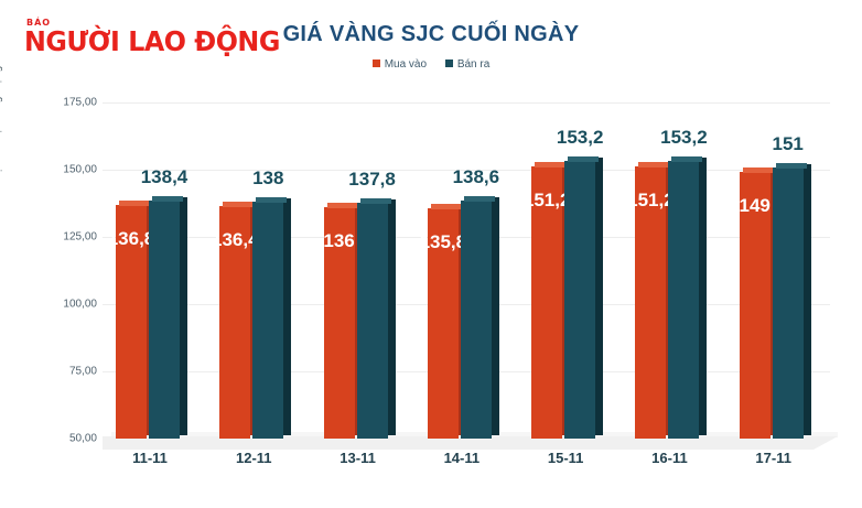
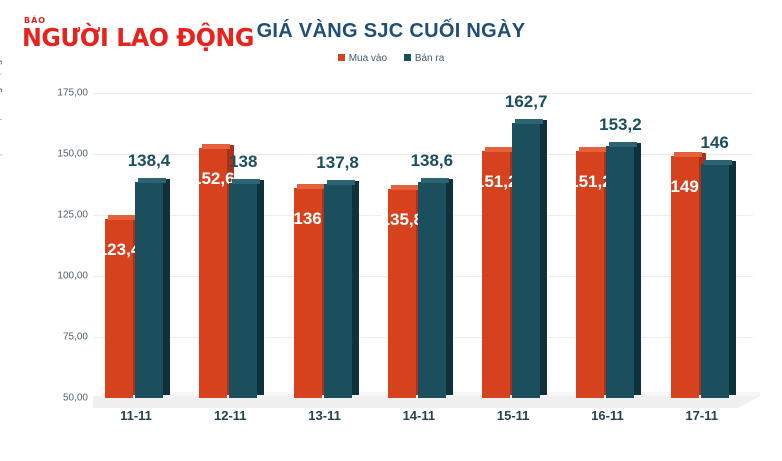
Mua vào/11-11: 136,8 -> 123,4
Mua vào/12-11: 136,4 -> 152,6
Bán ra/15-11: 153,2 -> 162,7
Bán ra/17-11: 151 -> 146
